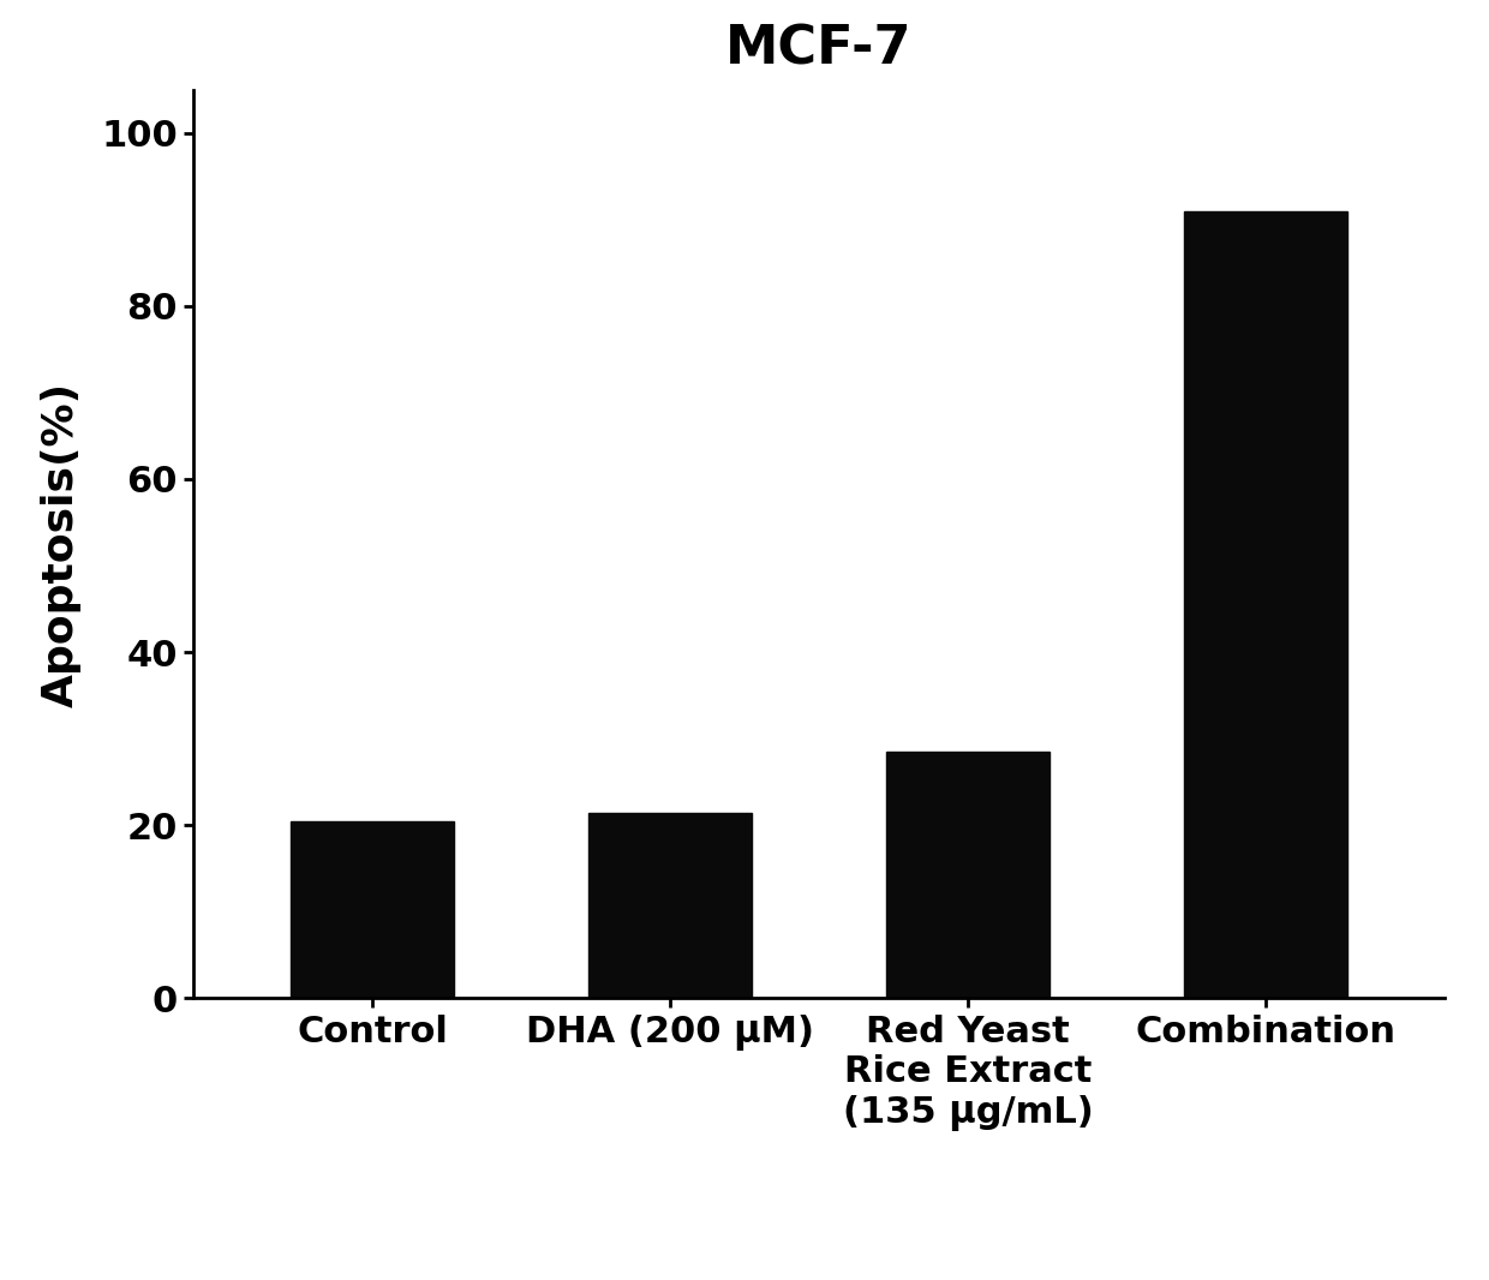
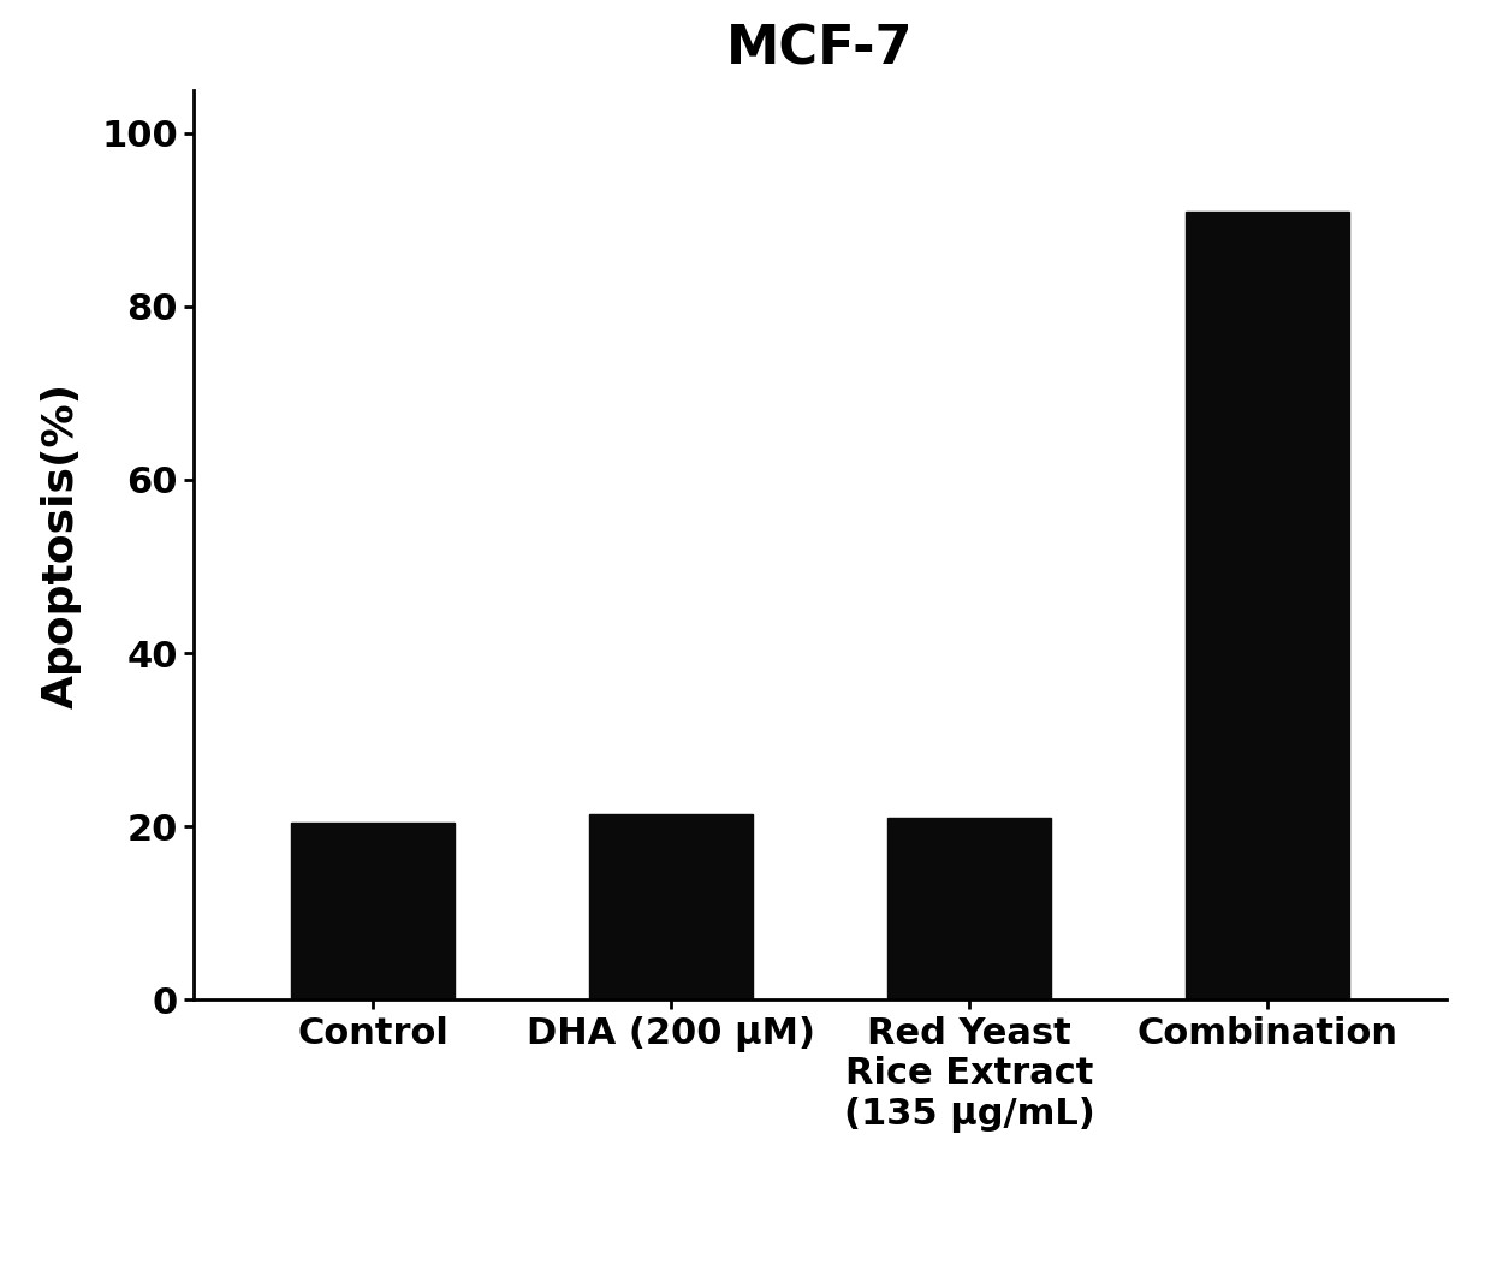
Red Yeast Rice Extract (135 μg/mL): 28.5 -> 21.0
